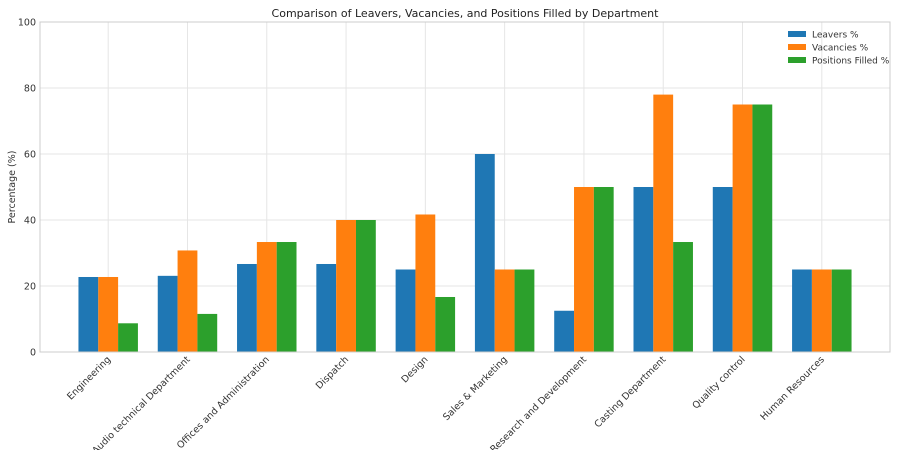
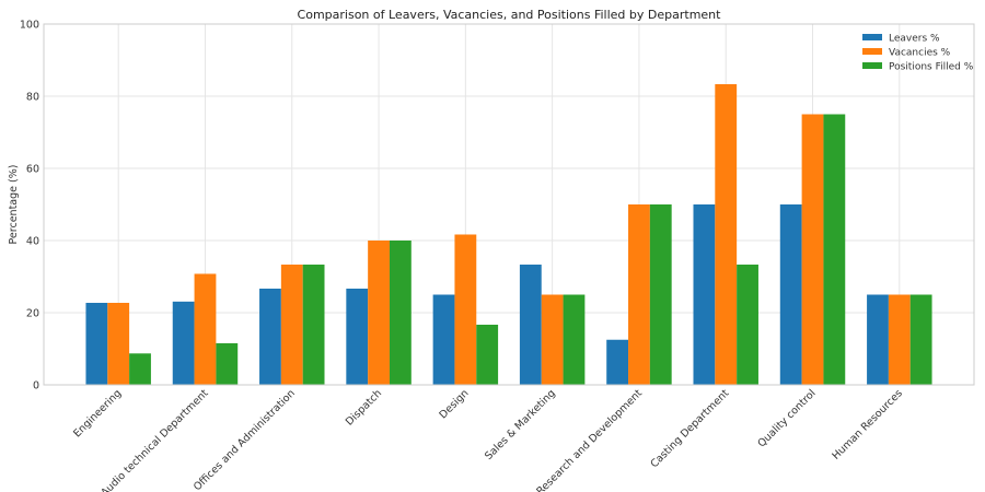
Leavers %/Sales & Marketing: 60 -> 33
Vacancies %/Casting Department: 78 -> 83
